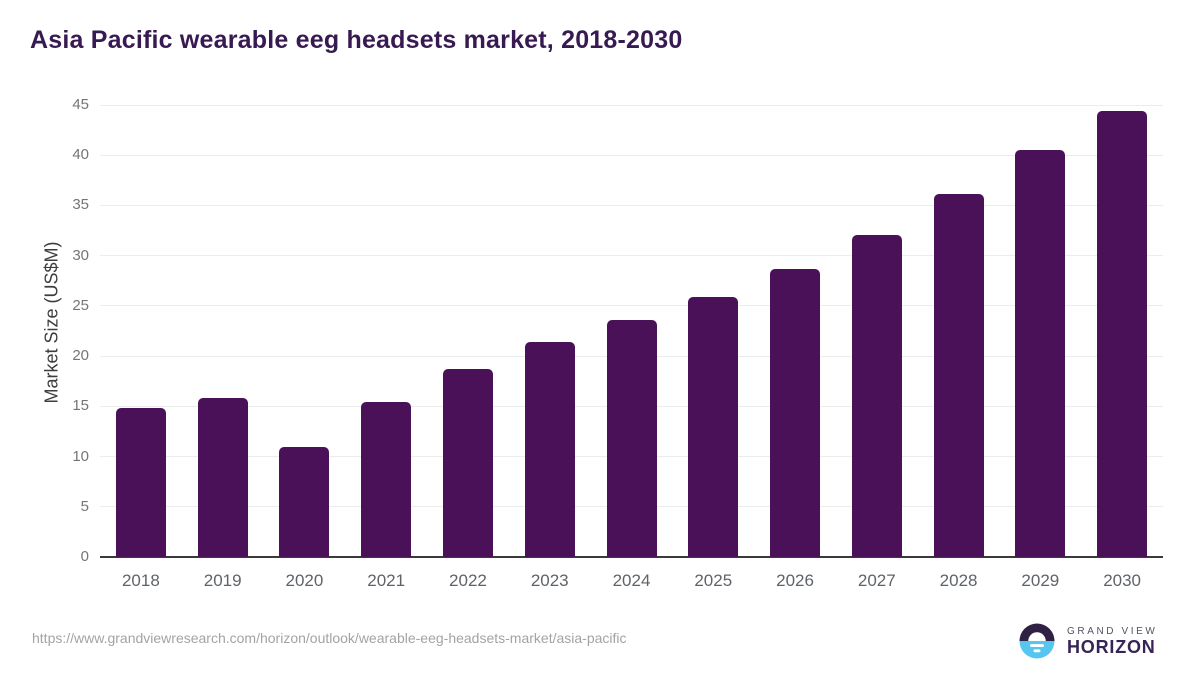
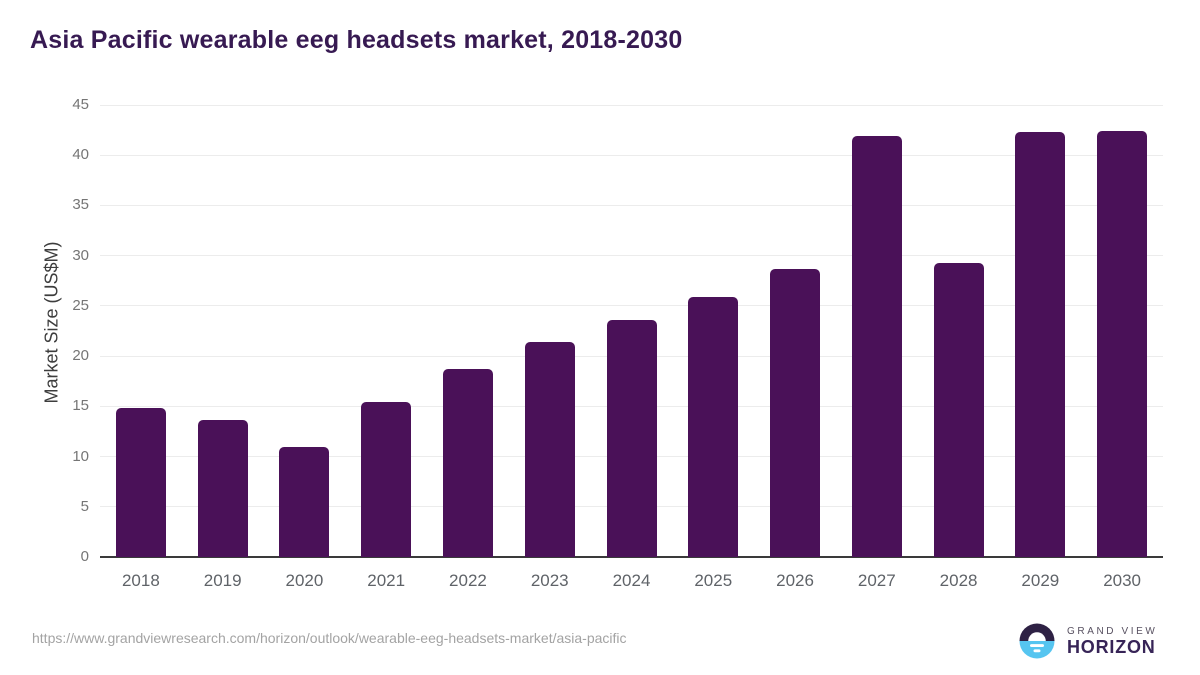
2019: 15.8 -> 13.6
2027: 32.1 -> 41.9
2028: 36.1 -> 29.3
2029: 40.5 -> 42.3
2030: 44.4 -> 42.4
